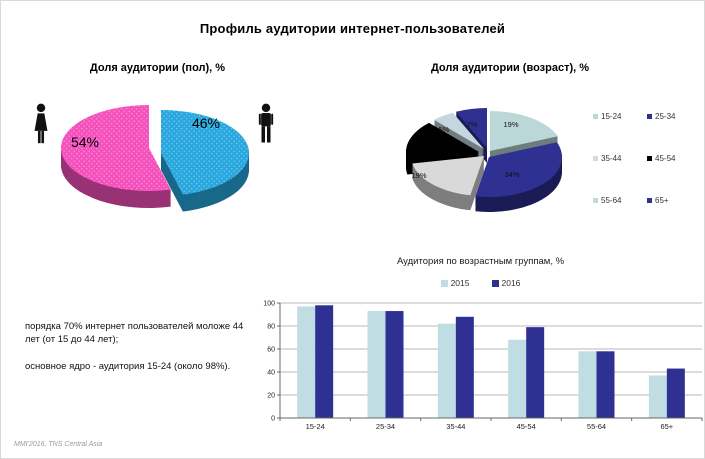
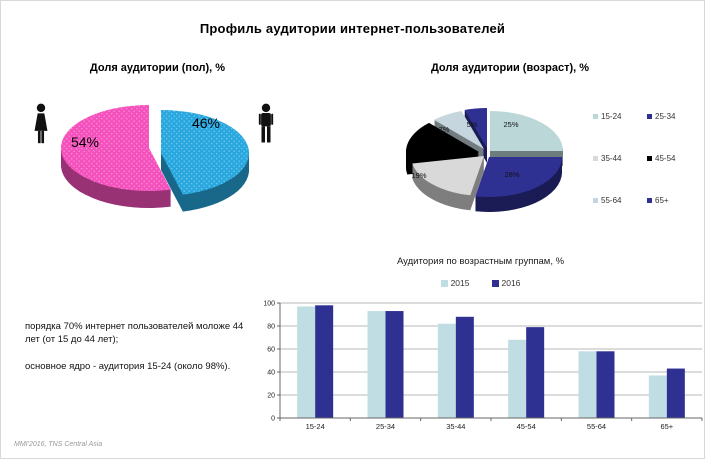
Доля аудитории (возраст), %/15-24: 19% -> 25%
Доля аудитории (возраст), %/25-34: 34% -> 28%
Доля аудитории (возраст), %/55-64: 5% -> 7%
Доля аудитории (возраст), %/65+: 7% -> 5%
